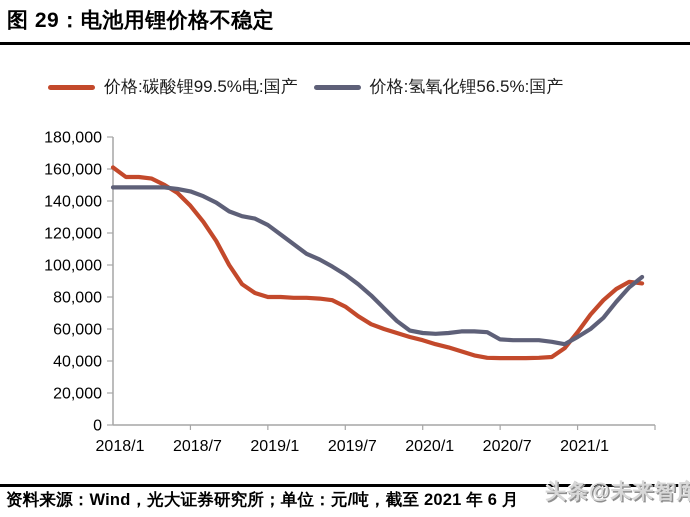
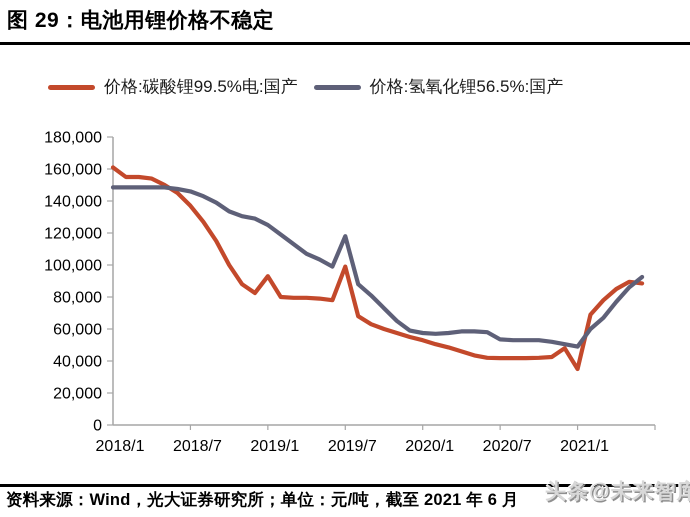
价格:碳酸锂99.5%电:国产/2019/1: 80000 -> 93000
价格:碳酸锂99.5%电:国产/2019/7: 74000 -> 99000
价格:氢氧化锂56.5%:国产/2019/7: 94000 -> 118000
价格:碳酸锂99.5%电:国产/2021/1: 58000 -> 35000
价格:氢氧化锂56.5%:国产/2021/1: 55000 -> 49000
